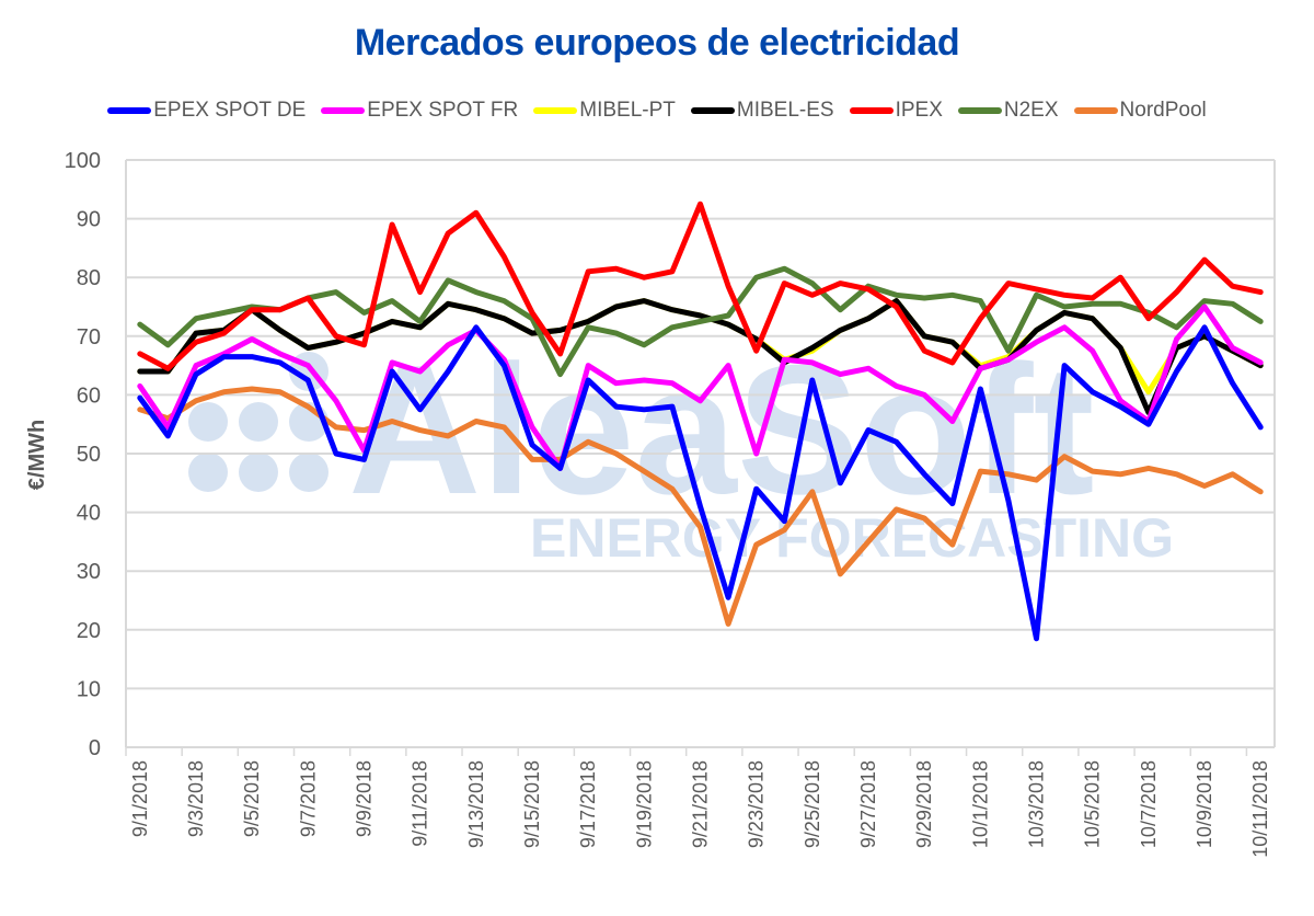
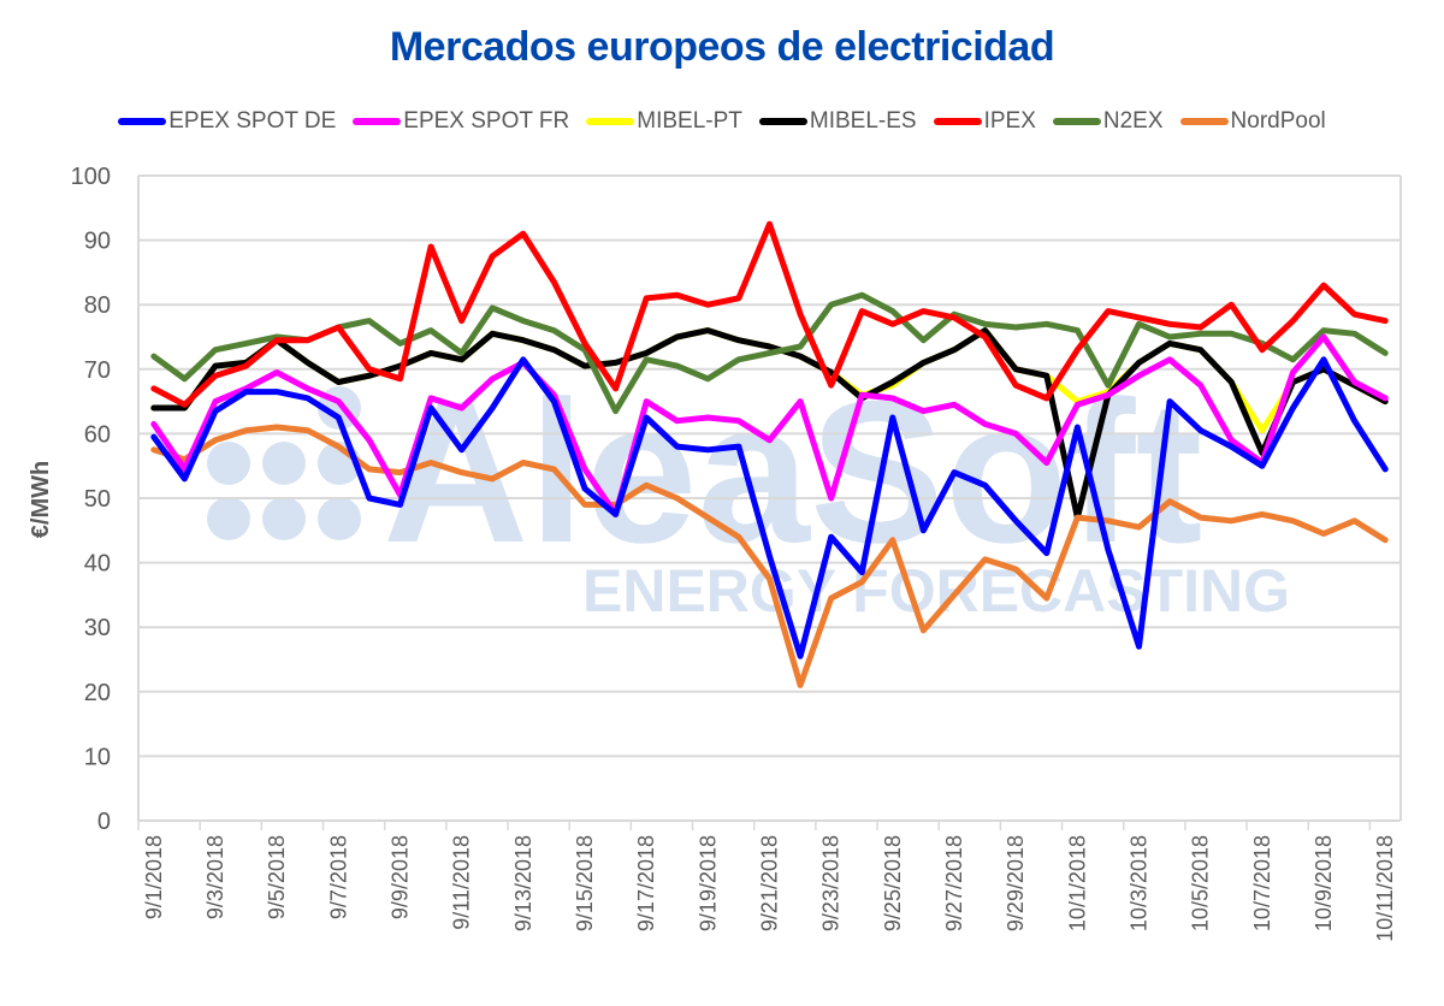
MIBEL-ES/10/1/2018: 64 -> 47
EPEX SPOT DE/10/3/2018: 18 -> 27
